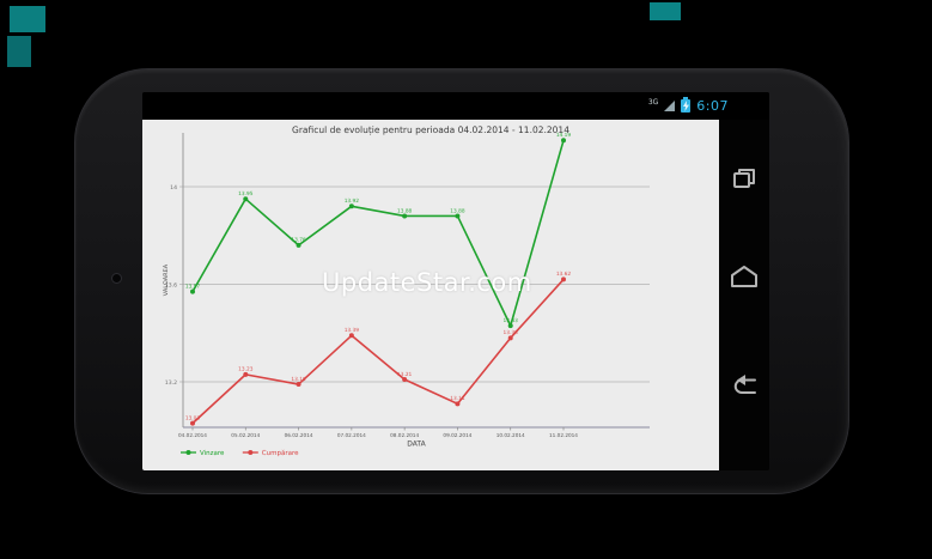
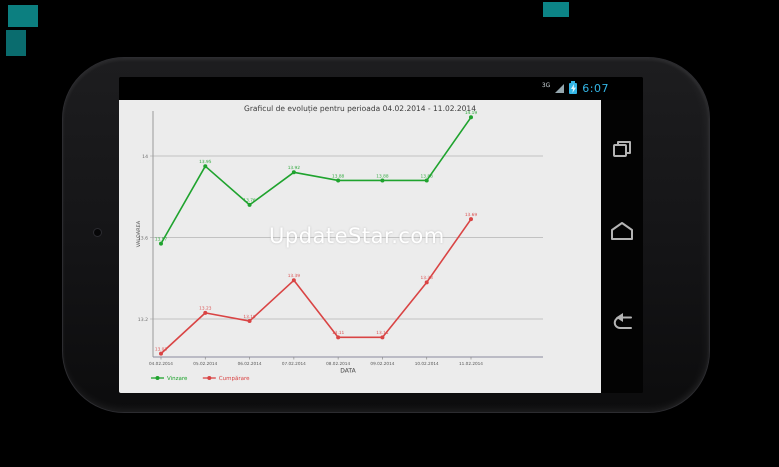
Cumpărare/08.02.2014: 13.21 -> 13.11
Vinzare/10.02.2014: 13.43 -> 13.88
Cumpărare/11.02.2014: 13.62 -> 13.69
